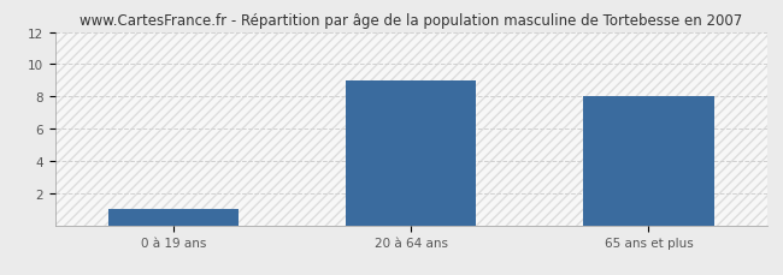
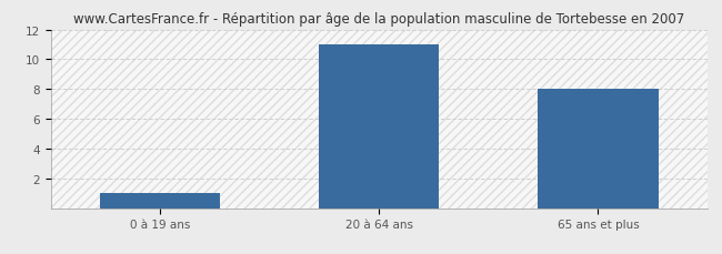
20 à 64 ans: 9 -> 11
